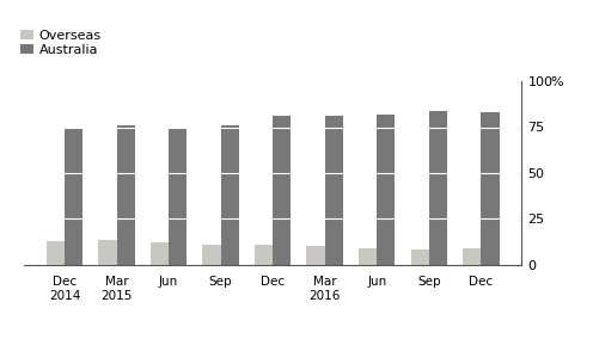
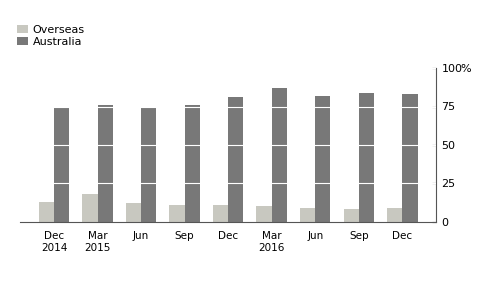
Overseas/Mar 2015: 14 -> 18
Australia/Mar 2016: 81 -> 87
